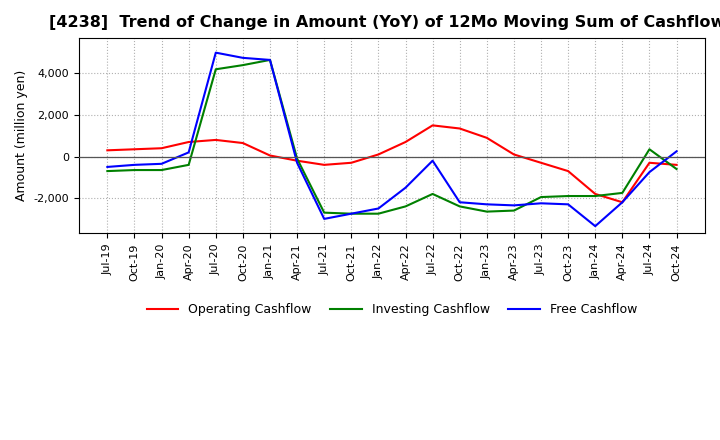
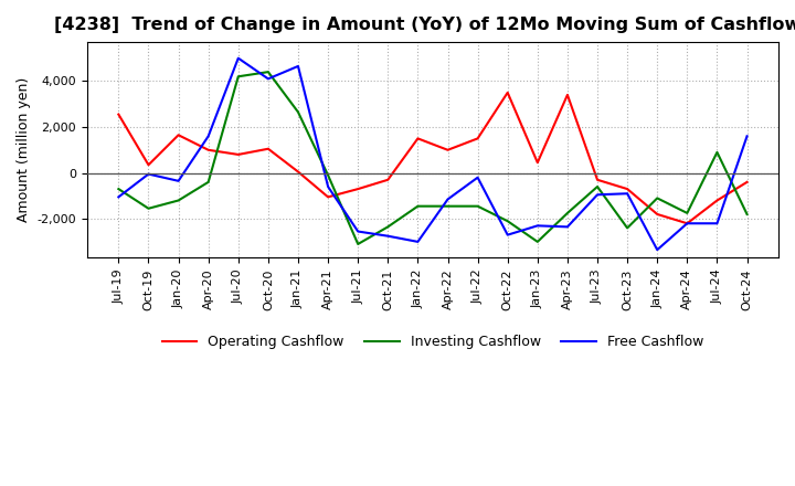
Operating Cashflow/Jul-19: 300 -> 2,550
Free Cashflow/Jul-19: -500 -> -1,050
Investing Cashflow/Oct-19: -650 -> -1,550
Free Cashflow/Oct-19: -400 -> -50
Operating Cashflow/Jan-20: 400 -> 1,650
Investing Cashflow/Jan-20: -650 -> -1,200
Operating Cashflow/Apr-20: 700 -> 1,000
Free Cashflow/Apr-20: 200 -> 1,600
Operating Cashflow/Oct-20: 650 -> 1,050
Free Cashflow/Oct-20: 4,750 -> 4,100
Investing Cashflow/Jan-21: 4,650 -> 2,650
Operating Cashflow/Apr-21: -200 -> -1,050
Free Cashflow/Apr-21: -300 -> -600
Operating Cashflow/Jul-21: -400 -> -700
Investing Cashflow/Jul-21: -2,700 -> -3,100
Free Cashflow/Jul-21: -3,000 -> -2,550
Investing Cashflow/Oct-21: -2,750 -> -2,350
Operating Cashflow/Jan-22: 100 -> 1,500
Investing Cashflow/Jan-22: -2,750 -> -1,450
Free Cashflow/Jan-22: -2,500 -> -3,000
Operating Cashflow/Apr-22: 700 -> 1,000
Investing Cashflow/Apr-22: -2,400 -> -1,450
Free Cashflow/Apr-22: -1,500 -> -1,150
Investing Cashflow/Jul-22: -1,800 -> -1,450
Operating Cashflow/Oct-22: 1,350 -> 3,500
Investing Cashflow/Oct-22: -2,400 -> -2,100
Free Cashflow/Oct-22: -2,200 -> -2,700
Operating Cashflow/Jan-23: 900 -> 450
Investing Cashflow/Jan-23: -2,650 -> -3,000
Operating Cashflow/Apr-23: 100 -> 3,400
Investing Cashflow/Apr-23: -2,600 -> -1,750
Investing Cashflow/Jul-23: -1,950 -> -600
Free Cashflow/Jul-23: -2,250 -> -950
Investing Cashflow/Oct-23: -1,900 -> -2,400
Free Cashflow/Oct-23: -2,300 -> -900
Investing Cashflow/Jan-24: -1,900 -> -1,100
Operating Cashflow/Jul-24: -300 -> -1,200
Investing Cashflow/Jul-24: 350 -> 900
Free Cashflow/Jul-24: -750 -> -2,200
Investing Cashflow/Oct-24: -600 -> -1,800
Free Cashflow/Oct-24: 250 -> 1,600
